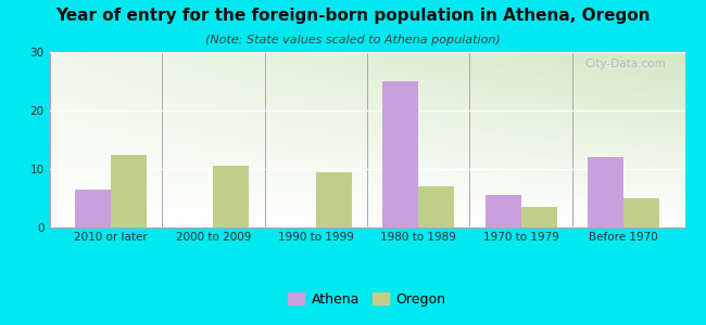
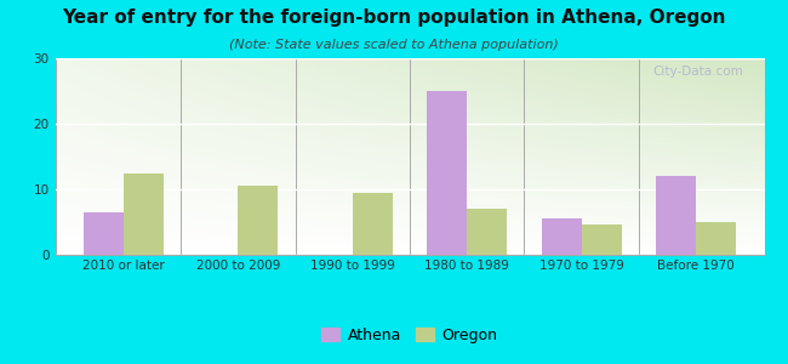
Oregon/1970 to 1979: 3.5 -> 4.6
